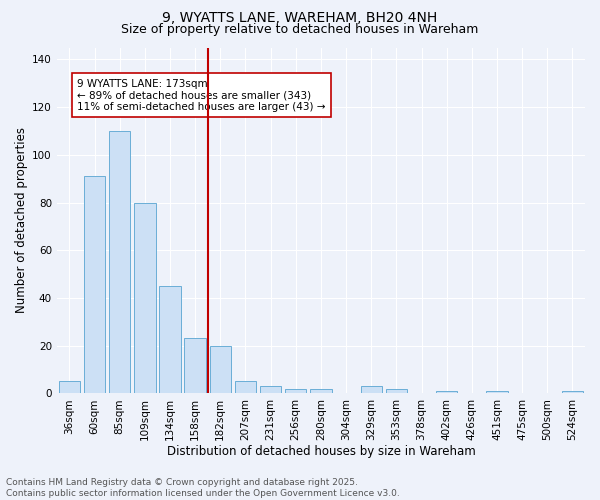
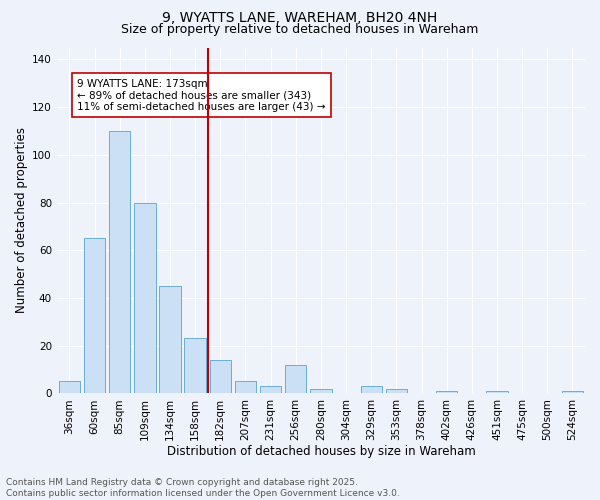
60sqm: 91 -> 65
182sqm: 20 -> 14
256sqm: 2 -> 12
